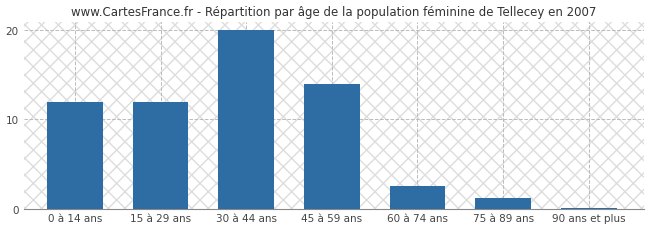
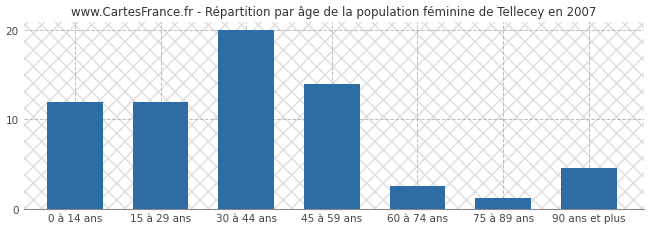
90 ans et plus: 0.1 -> 4.6
